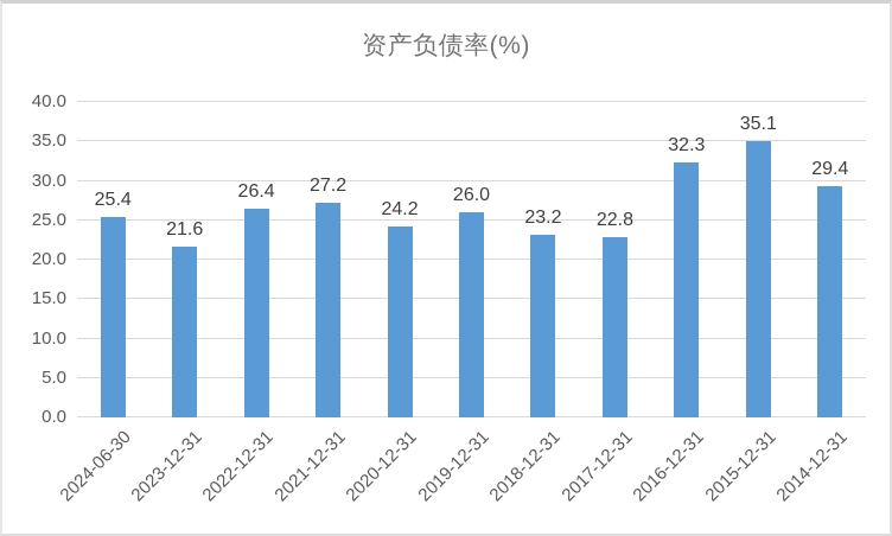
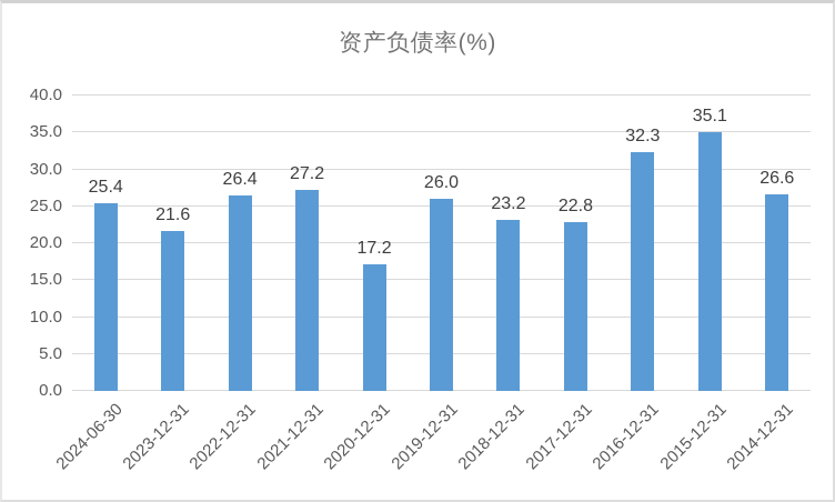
2020-12-31: 24.2 -> 17.2
2014-12-31: 29.4 -> 26.6
